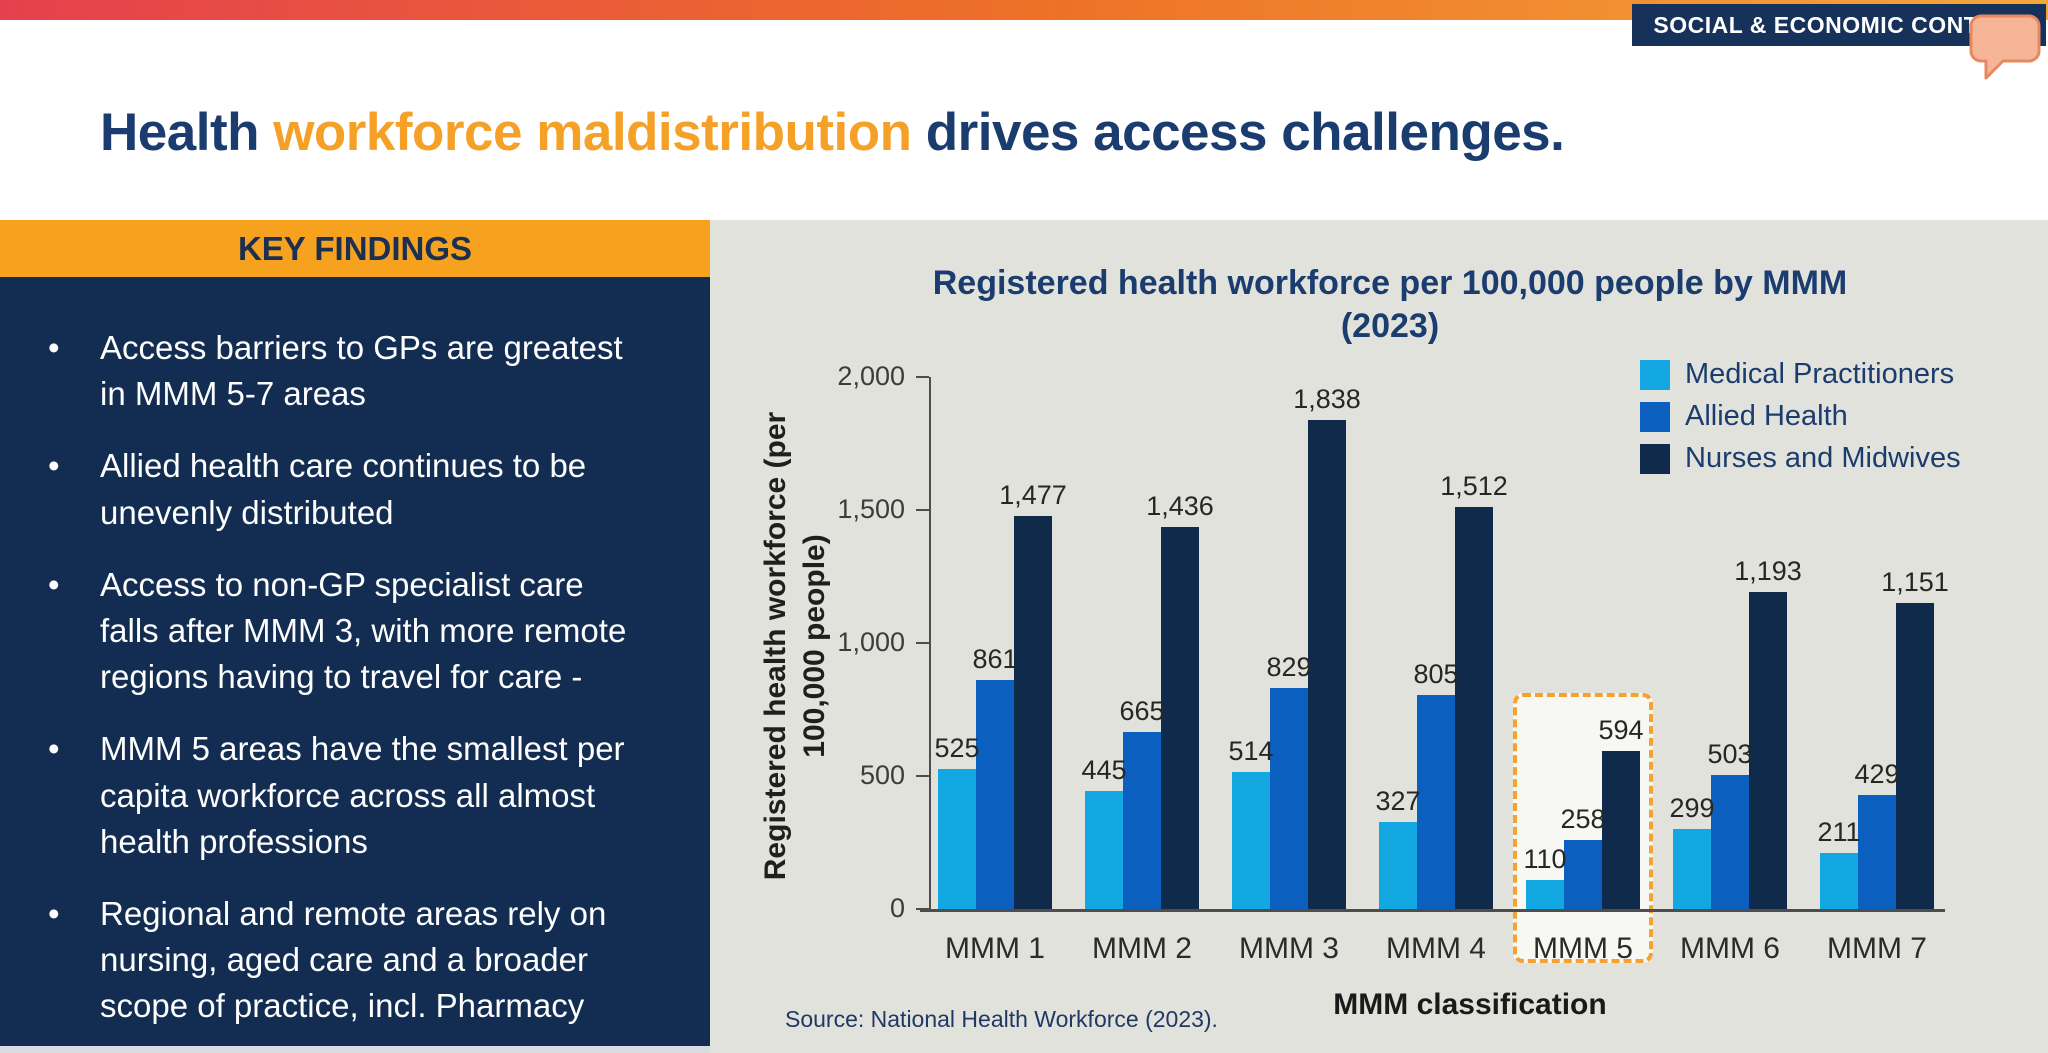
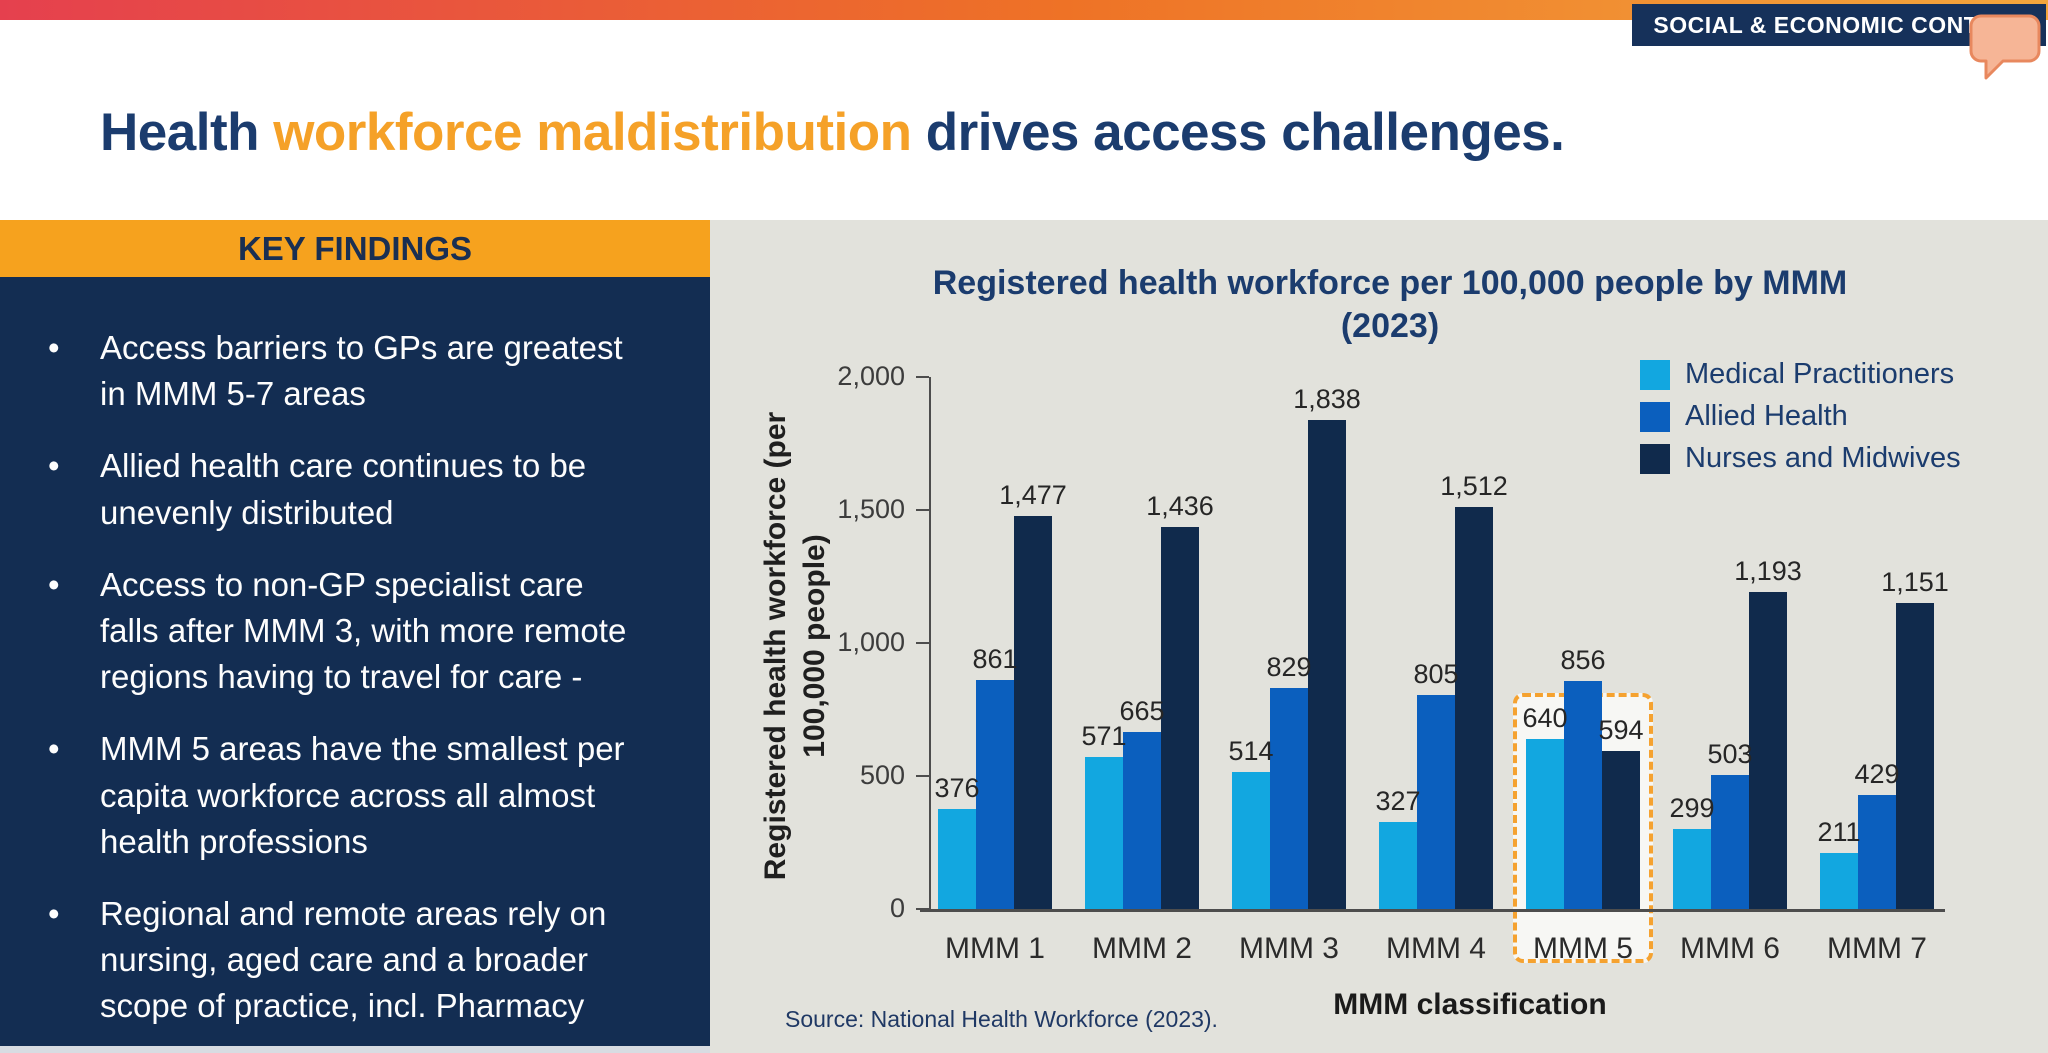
Medical Practitioners/MMM 1: 525 -> 376
Medical Practitioners/MMM 2: 445 -> 571
Medical Practitioners/MMM 5: 110 -> 640
Allied Health/MMM 5: 258 -> 856
